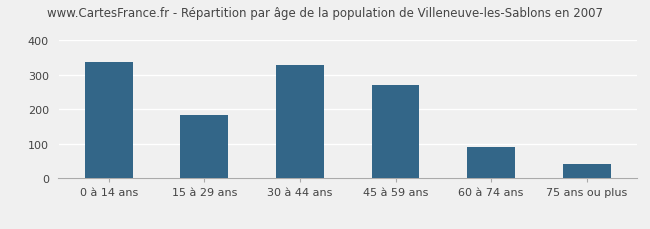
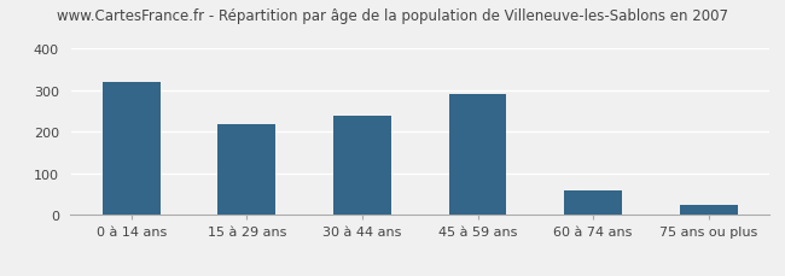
0 à 14 ans: 338 -> 320
15 à 29 ans: 183 -> 220
30 à 44 ans: 330 -> 240
45 à 59 ans: 270 -> 290
60 à 74 ans: 90 -> 60
75 ans ou plus: 42 -> 25
